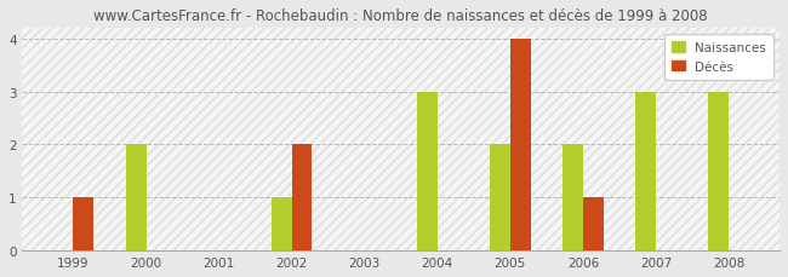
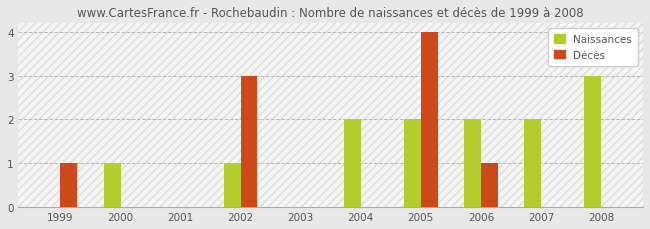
Naissances/2000: 2 -> 1
Décès/2002: 2 -> 3
Naissances/2004: 3 -> 2
Naissances/2007: 3 -> 2
